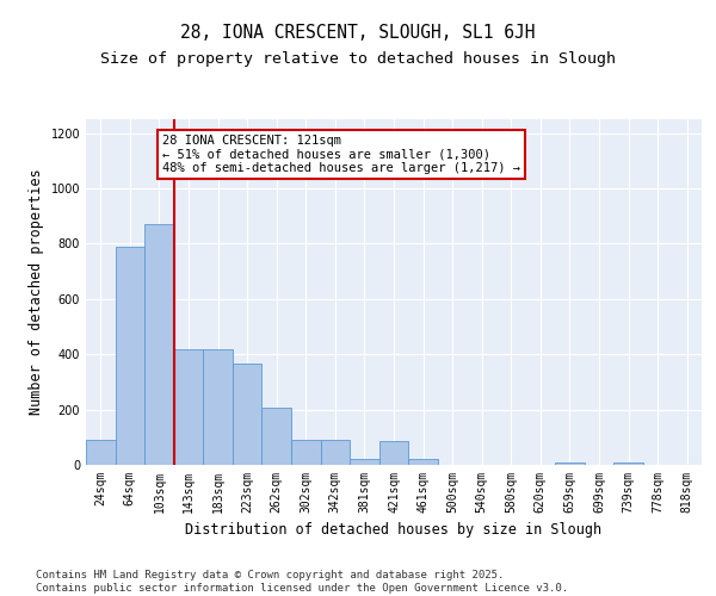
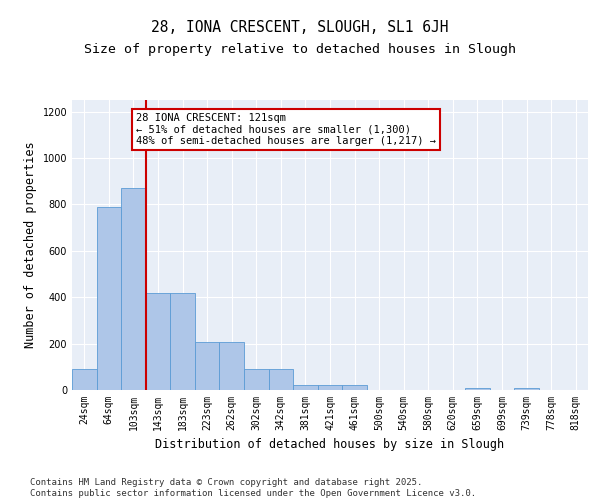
223sqm: 365 -> 205
421sqm: 85 -> 22
